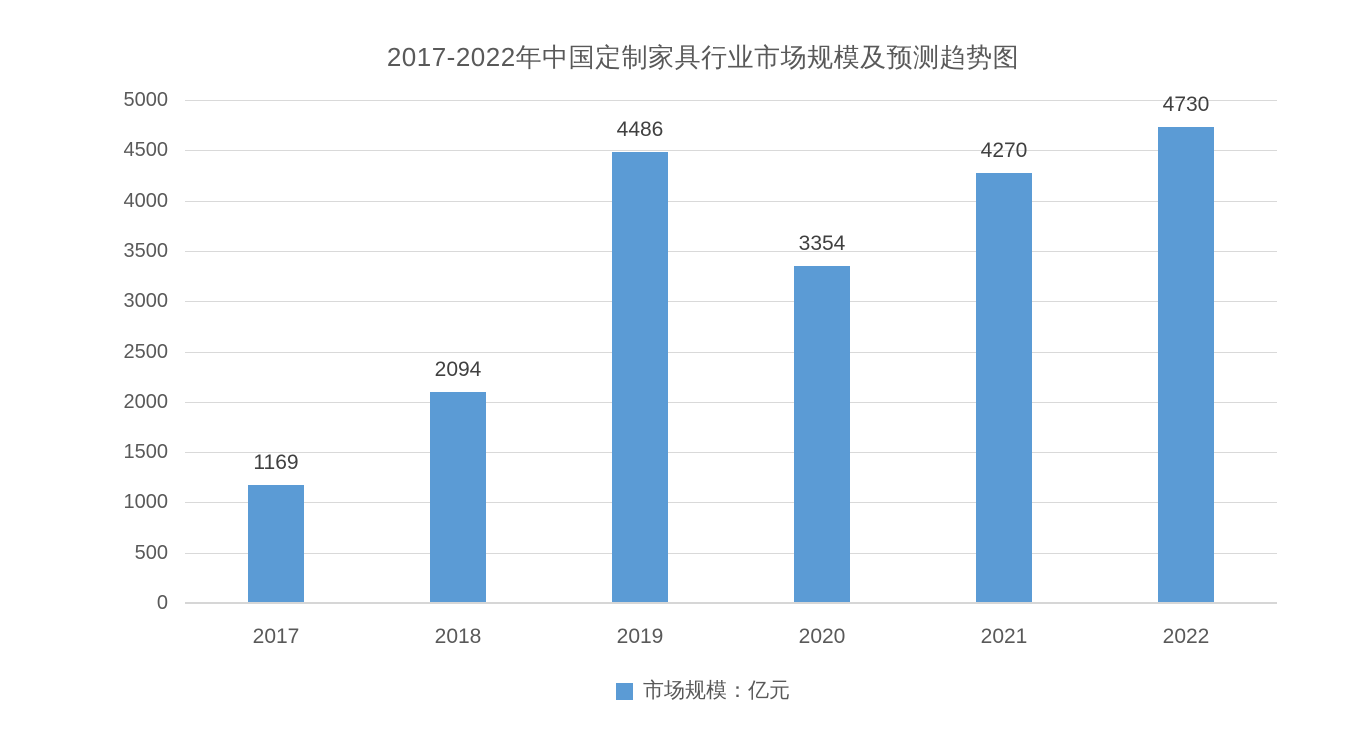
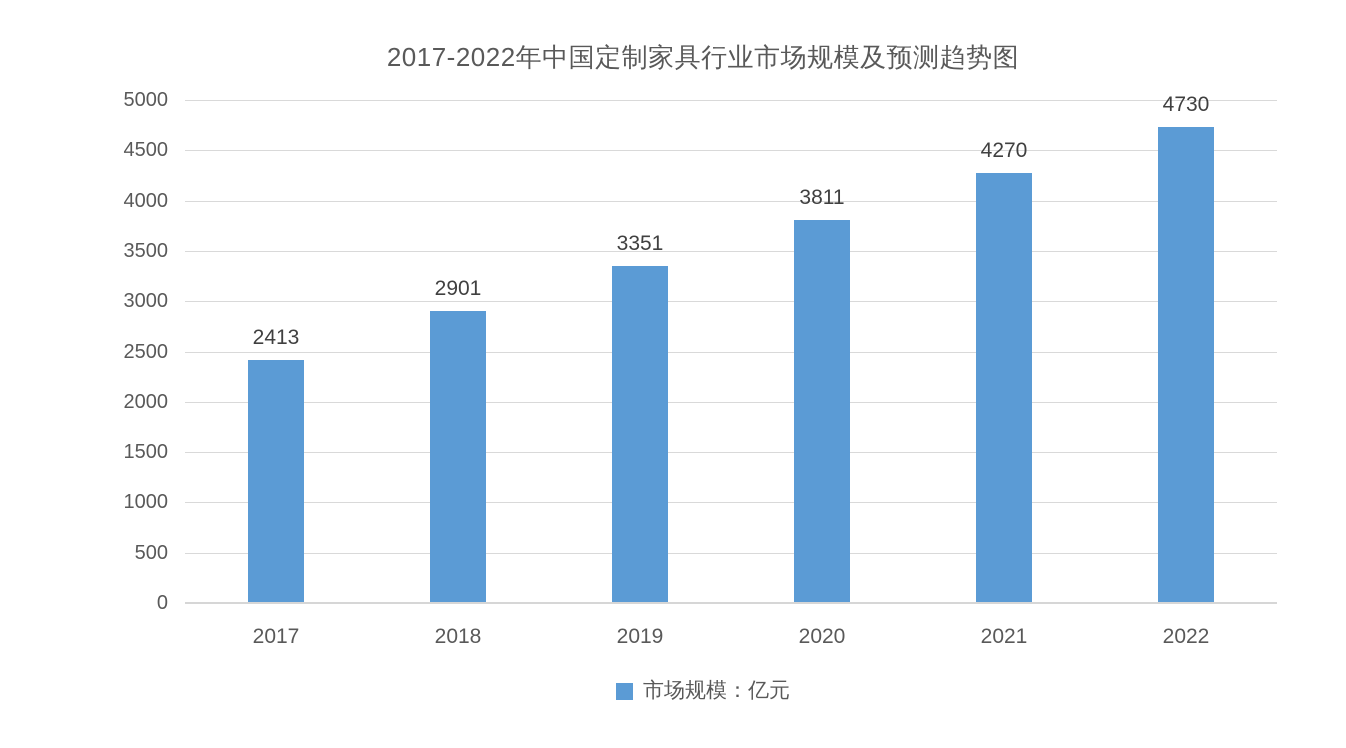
2017: 1169 -> 2413
2018: 2094 -> 2901
2019: 4486 -> 3351
2020: 3354 -> 3811
